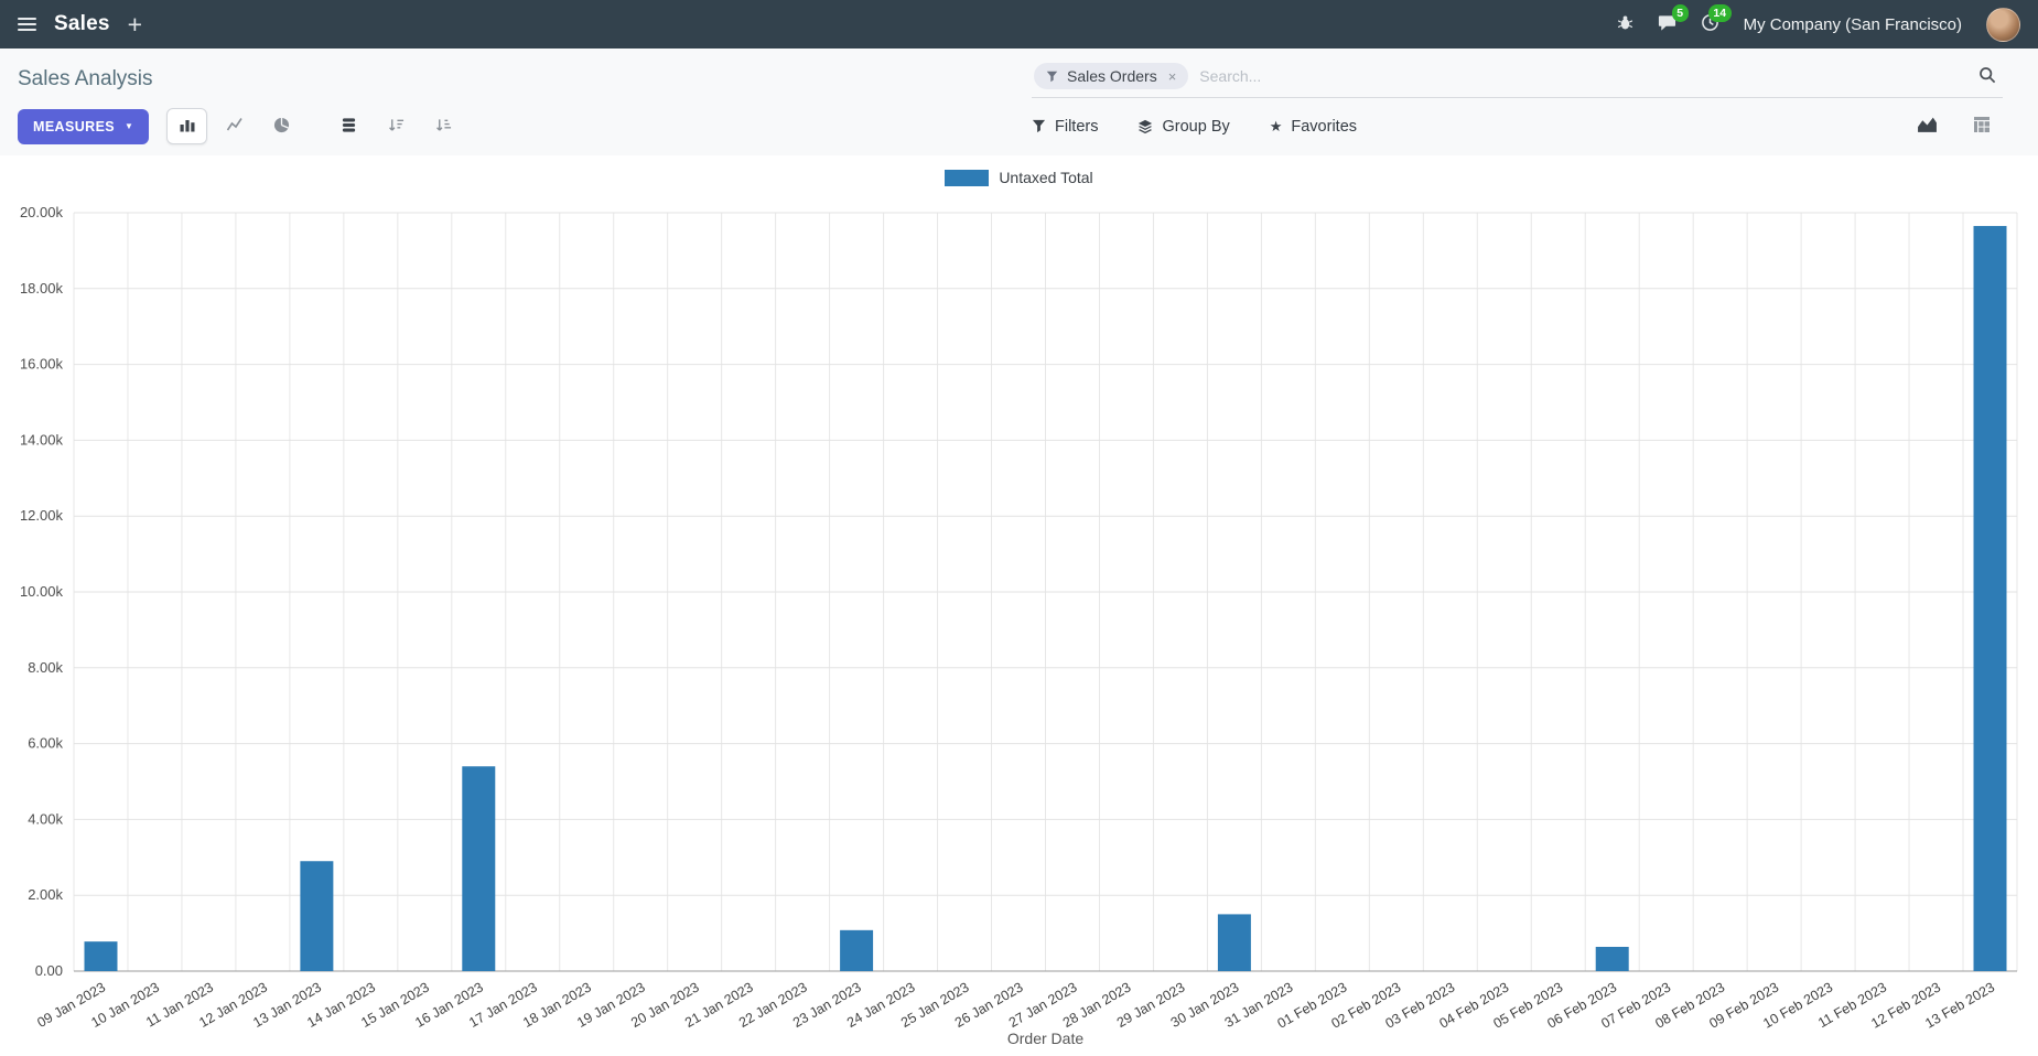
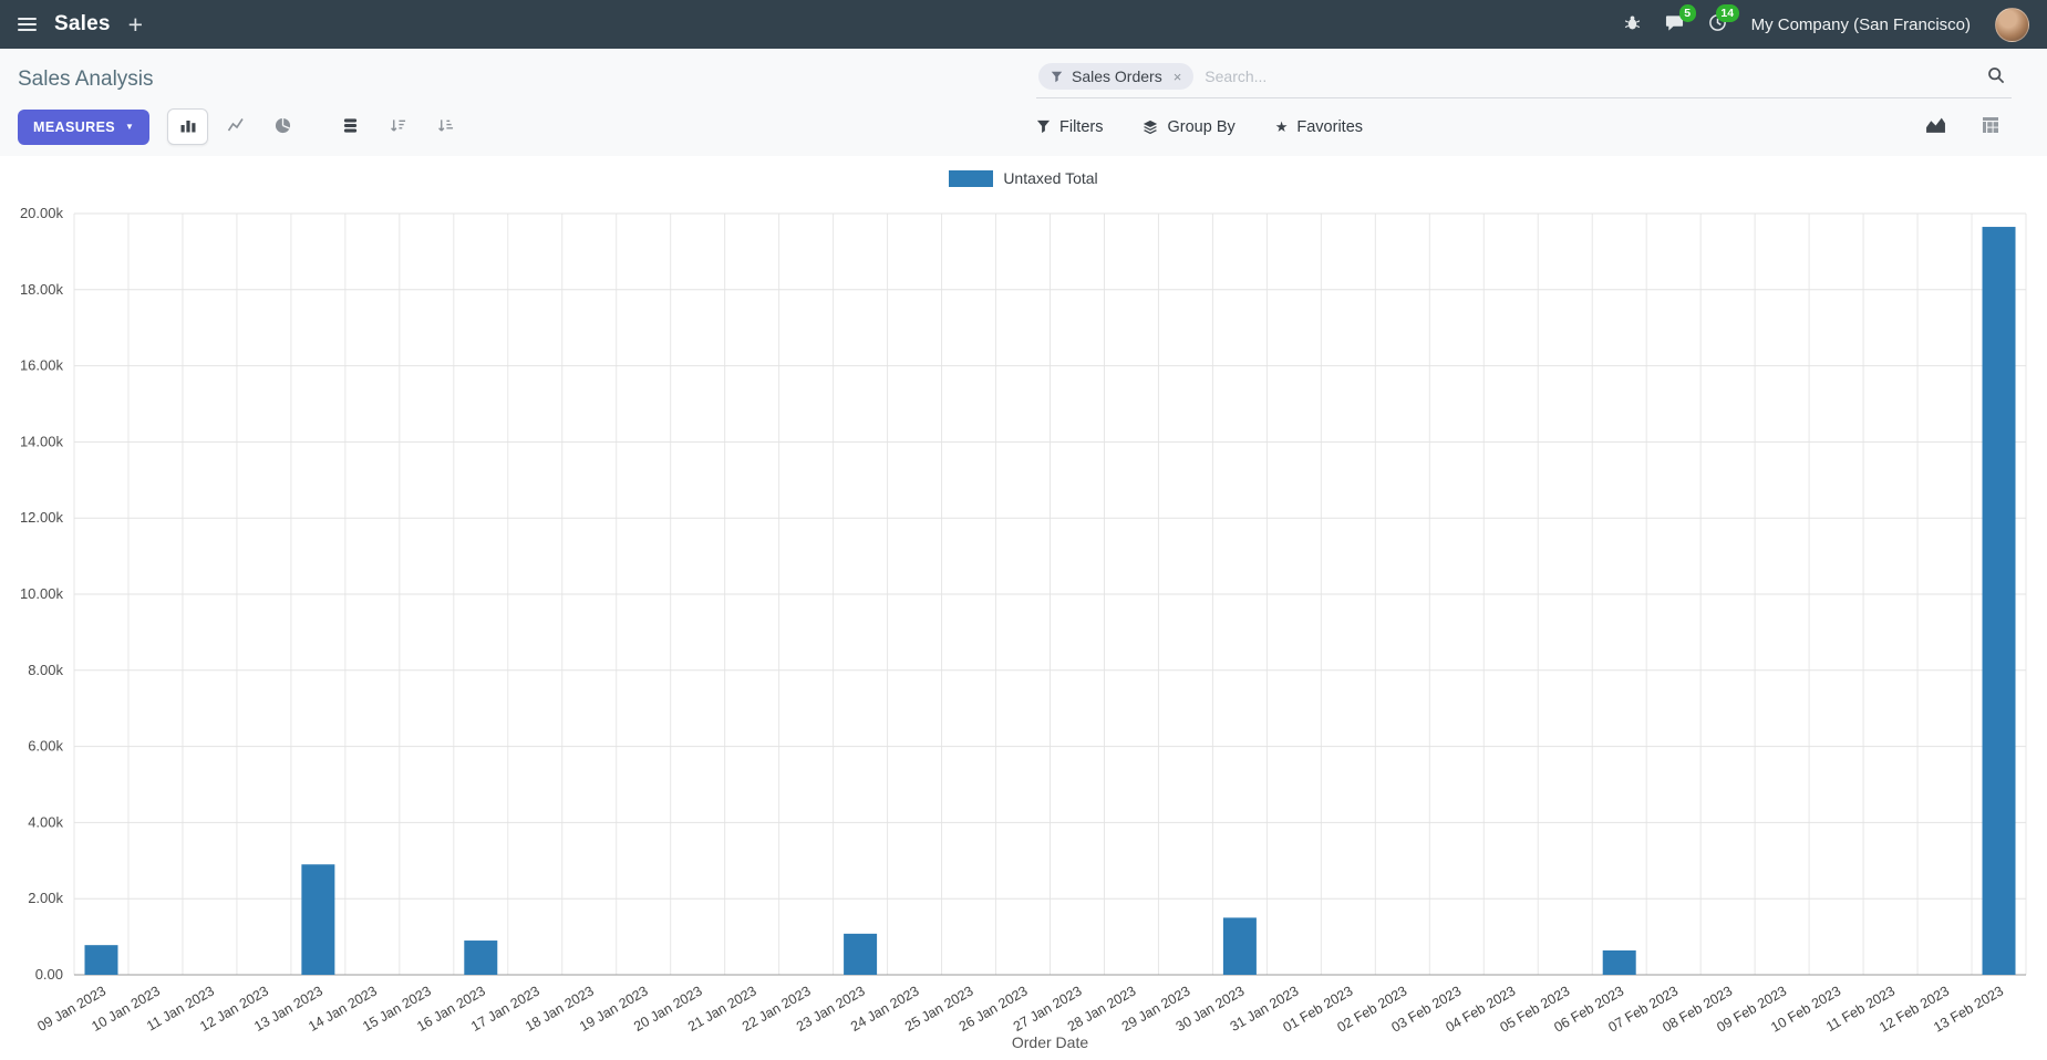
16 Jan 2023: 5.4k -> 0.9k
